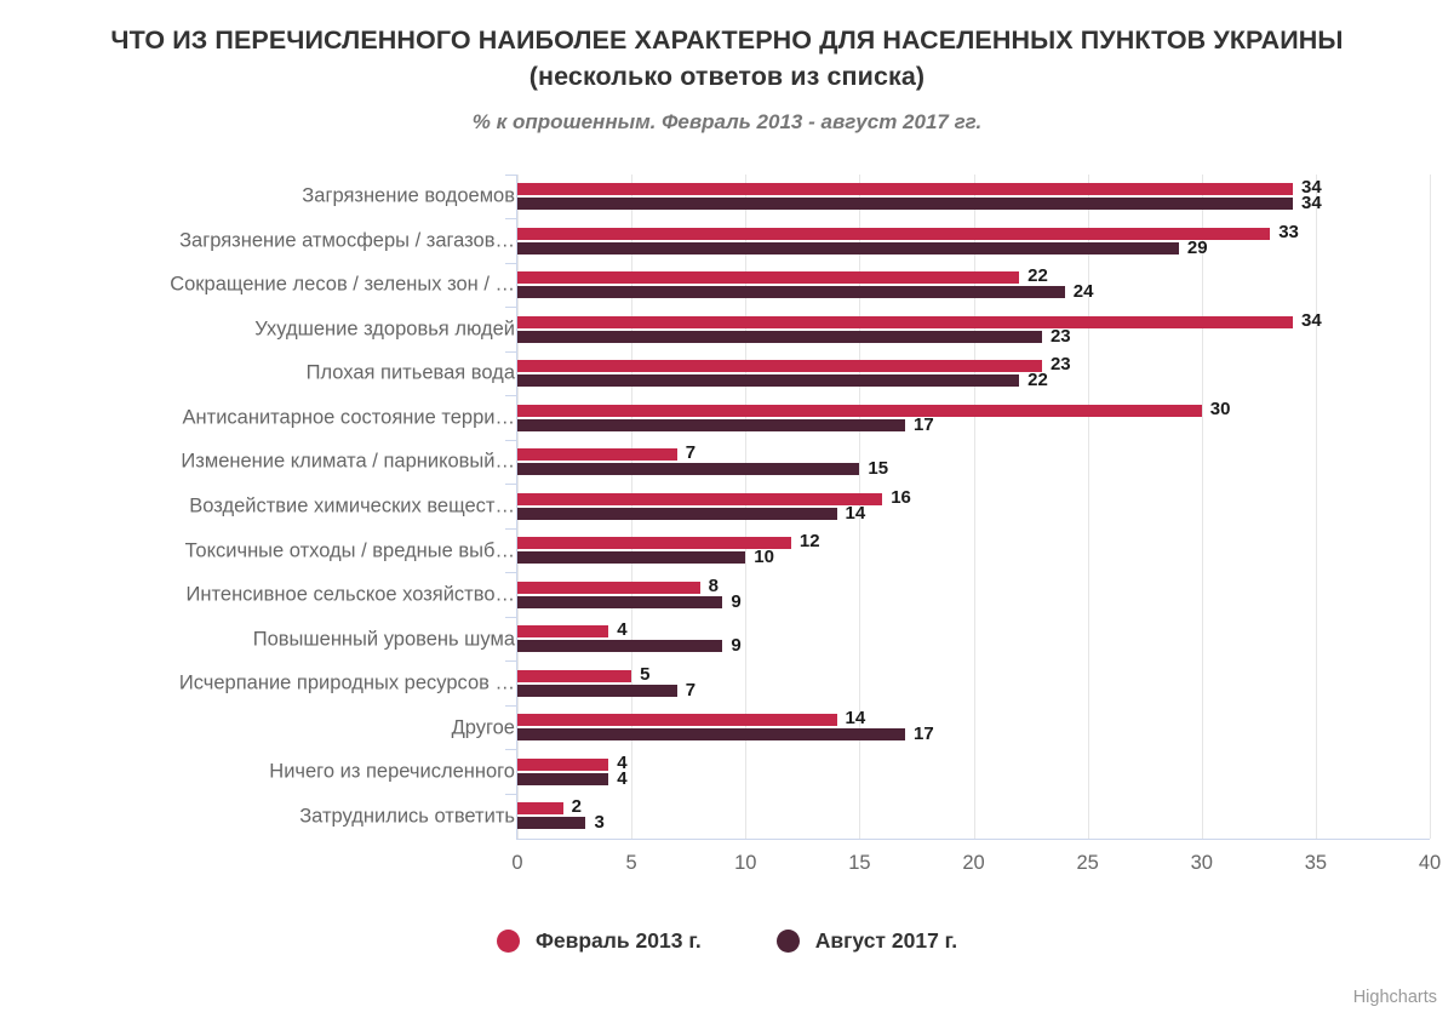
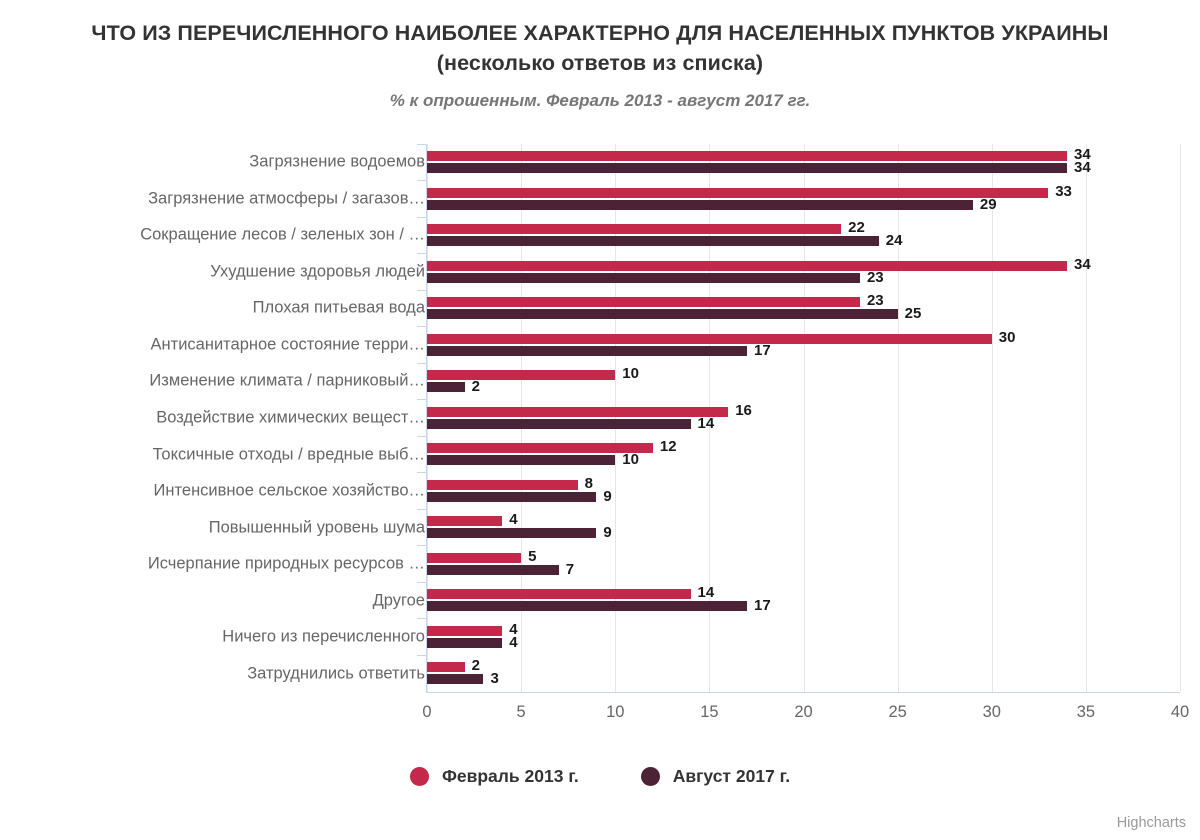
Август 2017 г./Плохая питьевая вода: 22 -> 25
Февраль 2013 г./Изменение климата / парниковый…: 7 -> 10
Август 2017 г./Изменение климата / парниковый…: 15 -> 2
